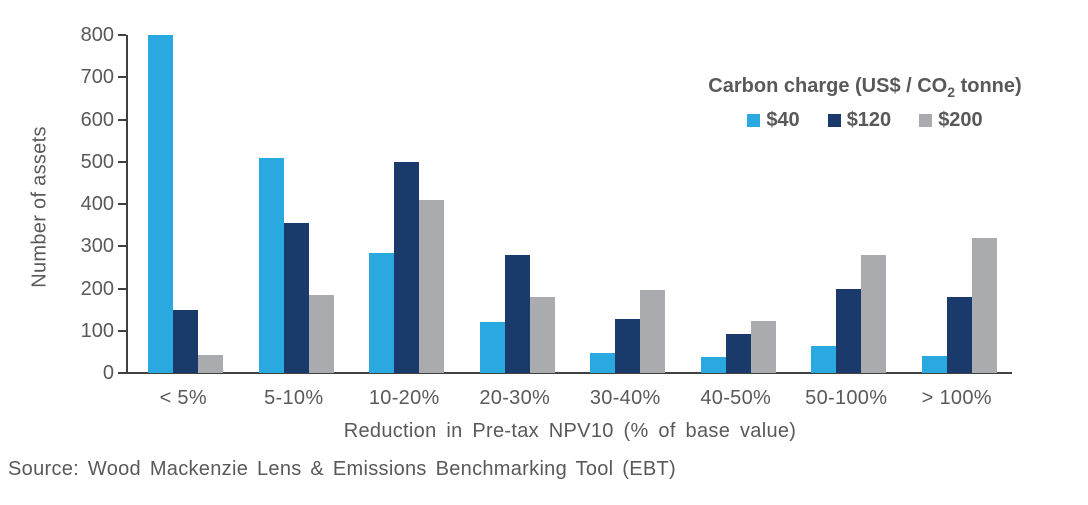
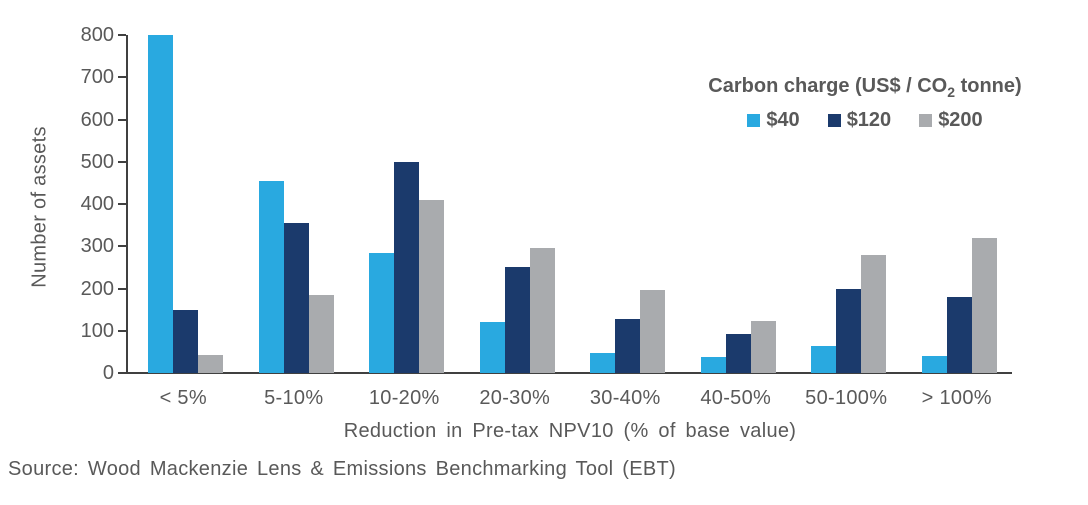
$40/5-10%: 510 -> 460
$120/20-30%: 280 -> 250
$200/20-30%: 180 -> 300
